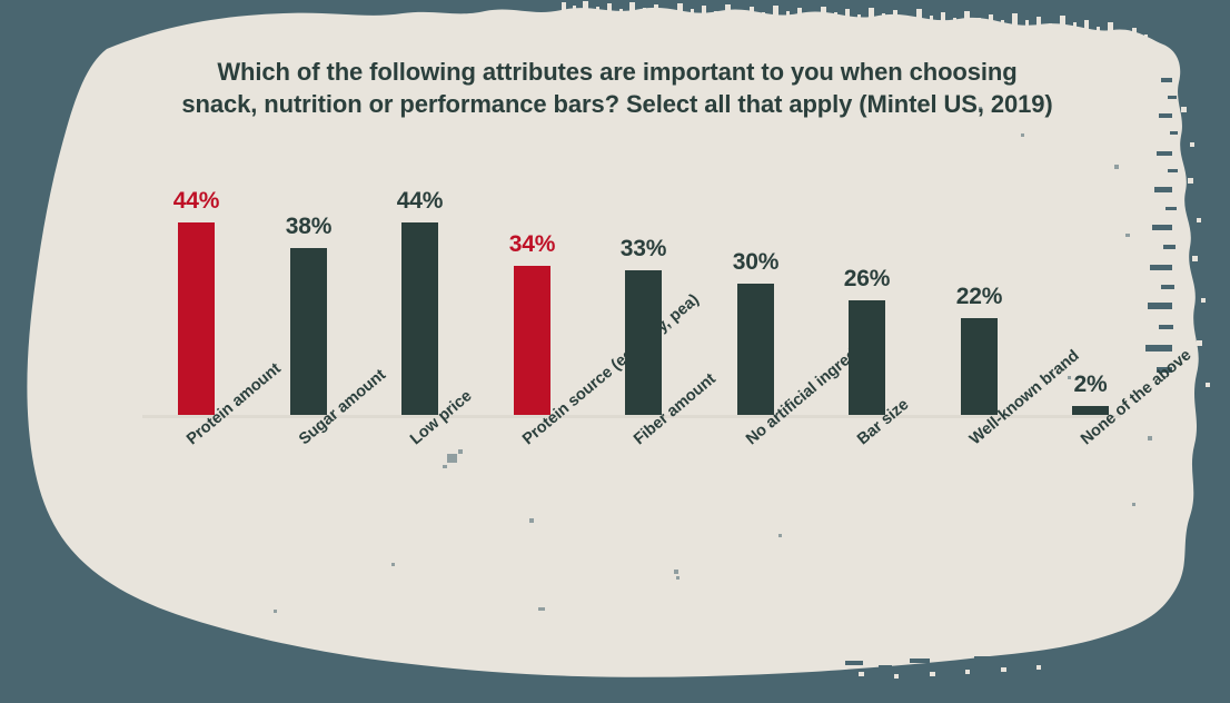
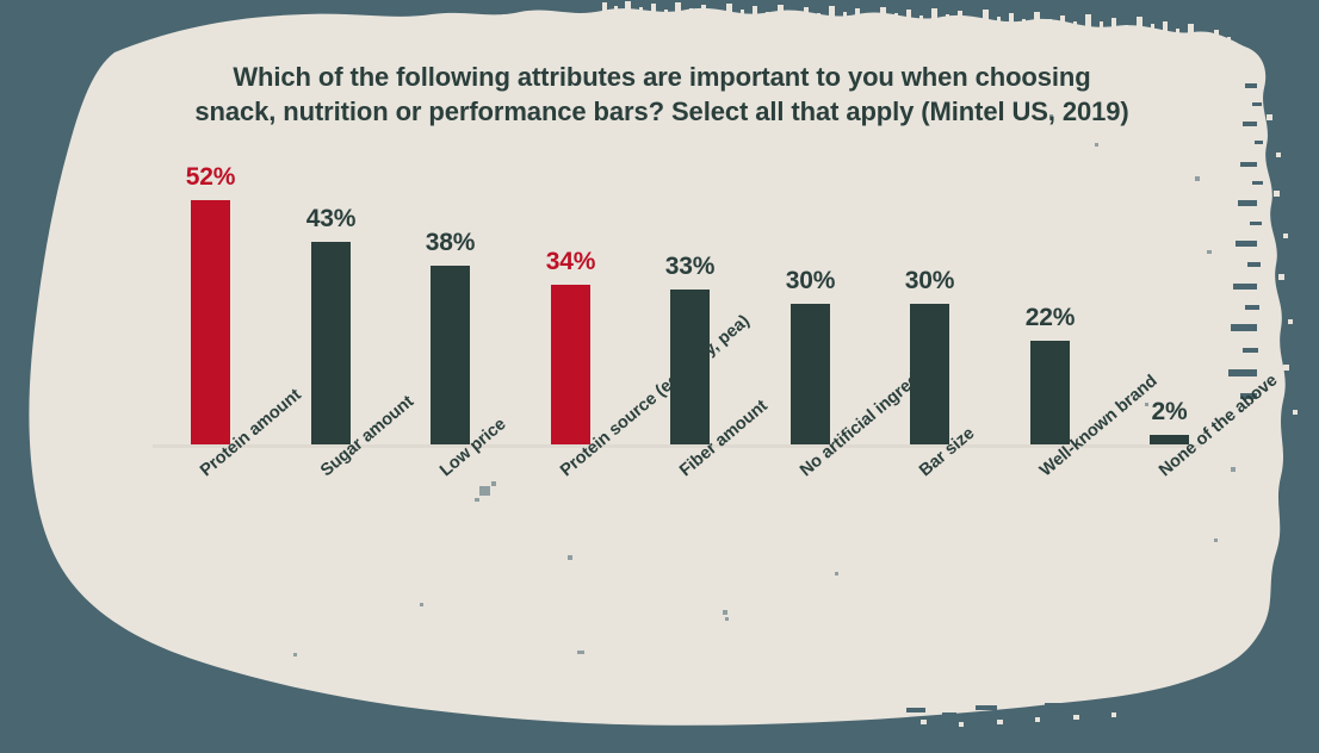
Protein amount: 44% -> 52%
Sugar amount: 38% -> 43%
Low price: 44% -> 38%
Bar size: 26% -> 30%
